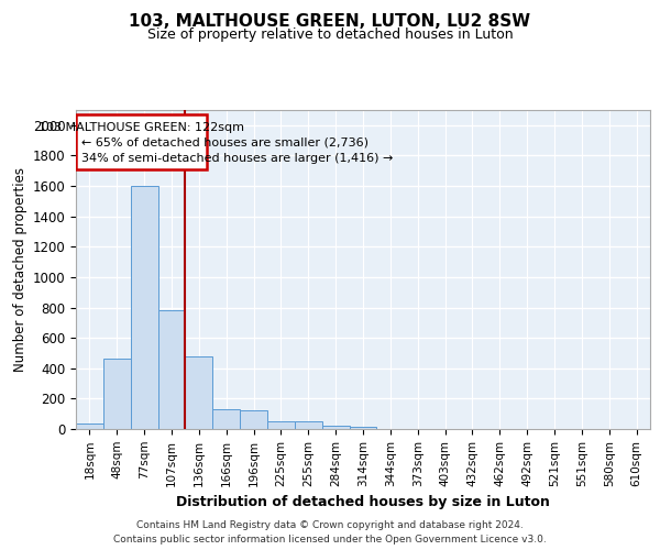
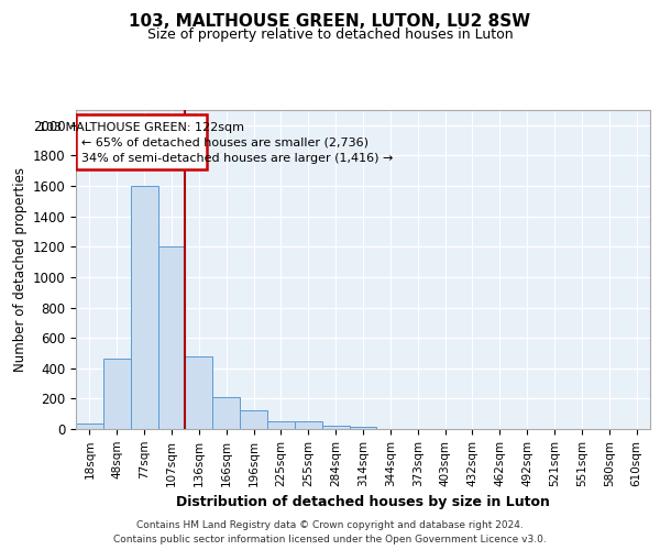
107sqm: 780 -> 1200
166sqm: 130 -> 210
